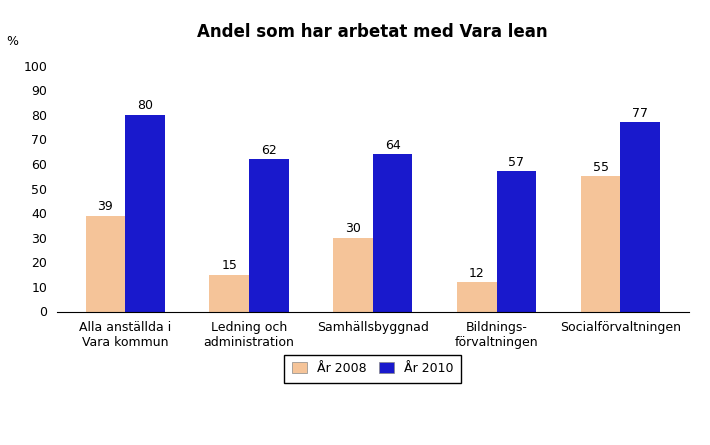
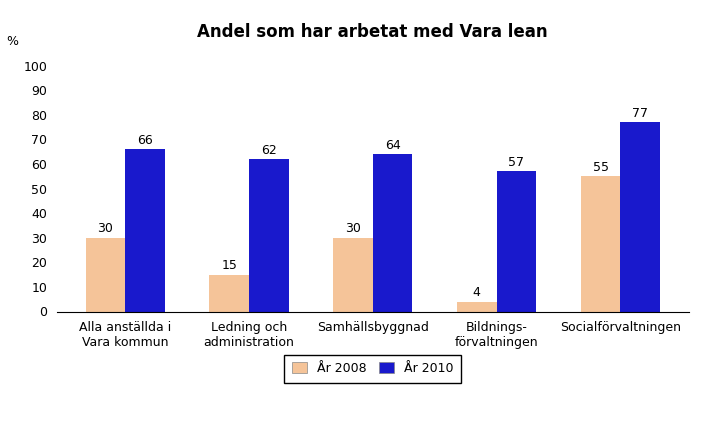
År 2008/Alla anställda i Vara kommun: 39 -> 30
År 2010/Alla anställda i Vara kommun: 80 -> 66
År 2008/Bildnings- förvaltningen: 12 -> 4
